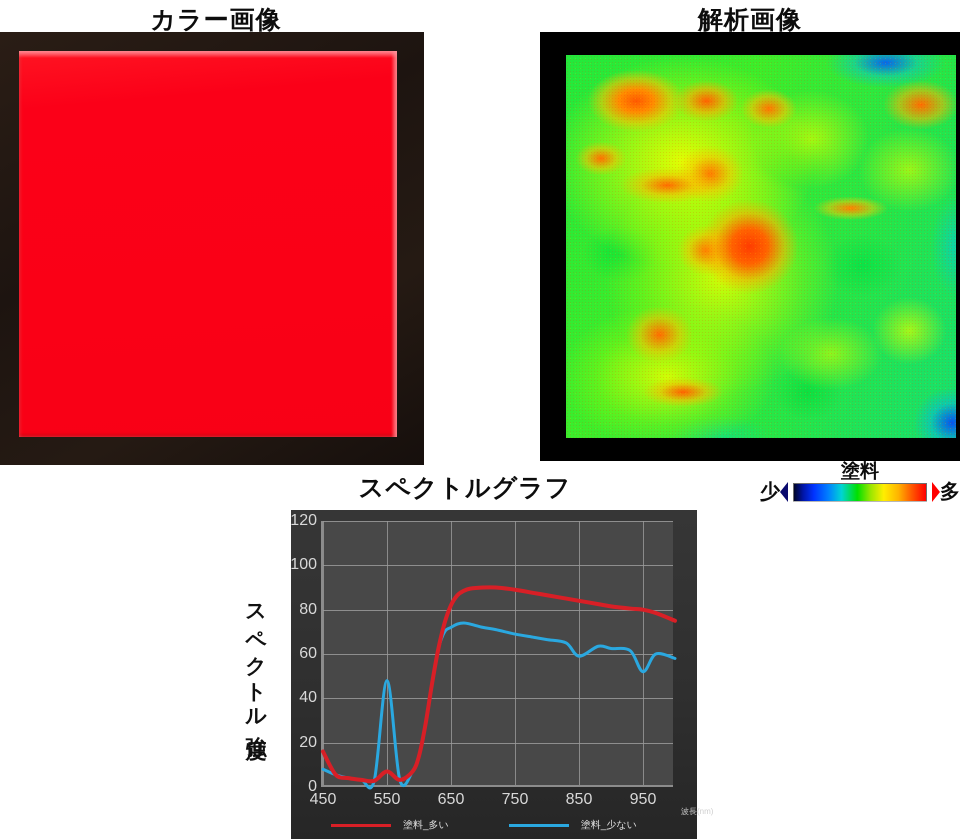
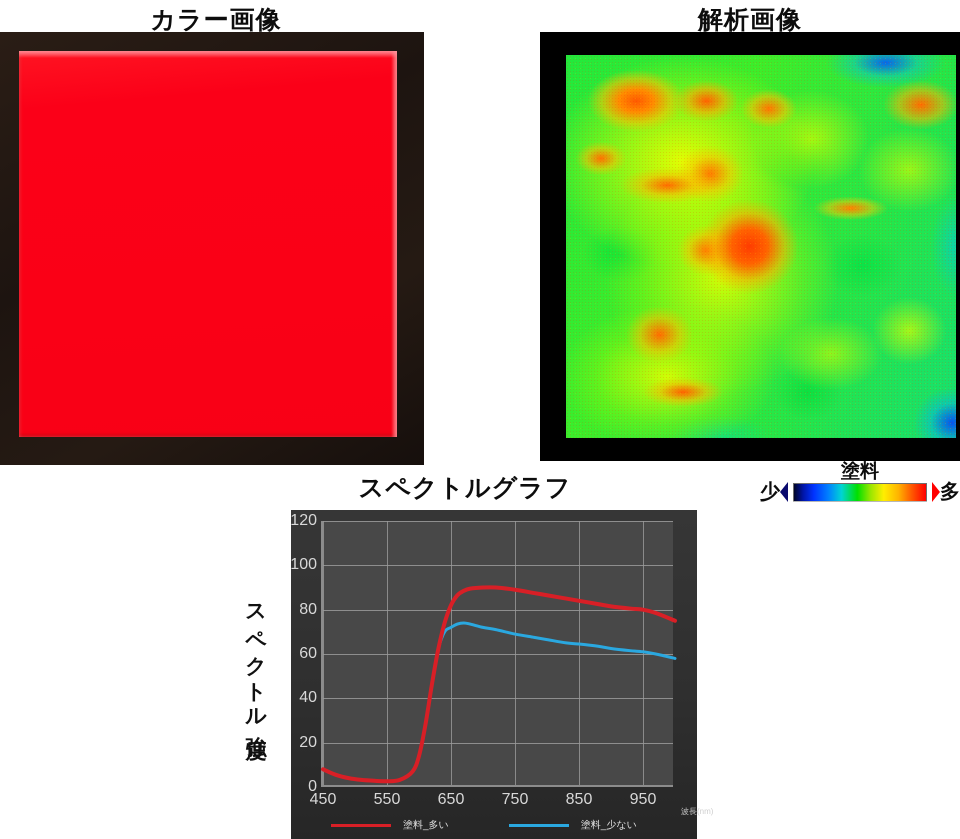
塗料_多い/450: 16 -> 8
塗料_多い/550: 7 -> 3
塗料_少ない/550: 48 -> 3
塗料_少ない/850: 59 -> 64
塗料_少ない/950: 52 -> 61
